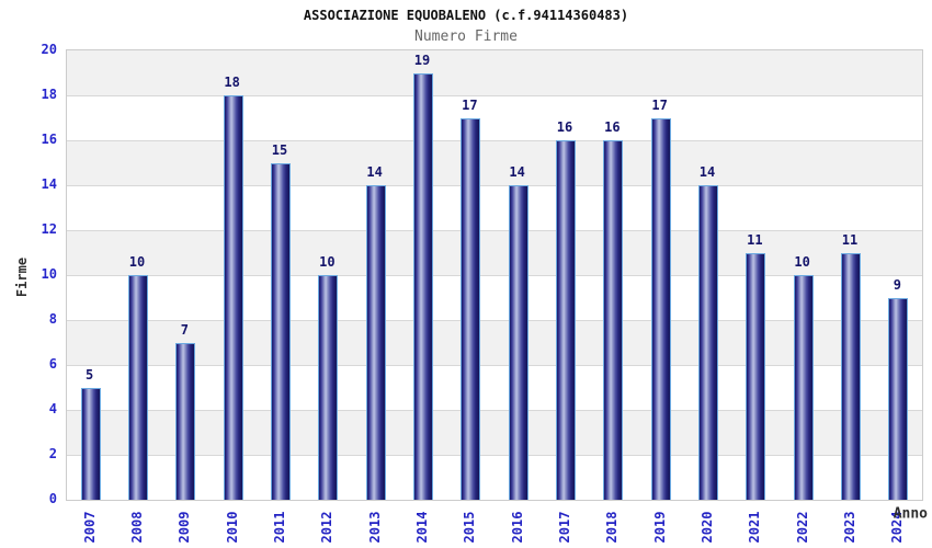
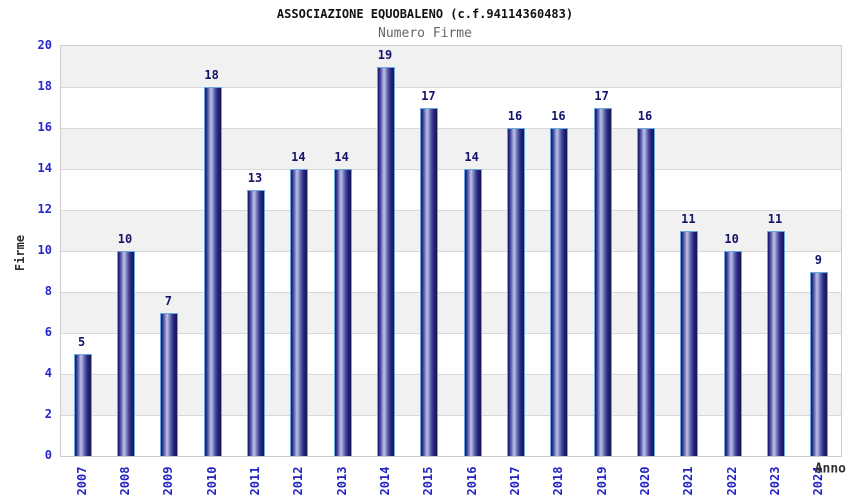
2011: 15 -> 13
2012: 10 -> 14
2020: 14 -> 16
